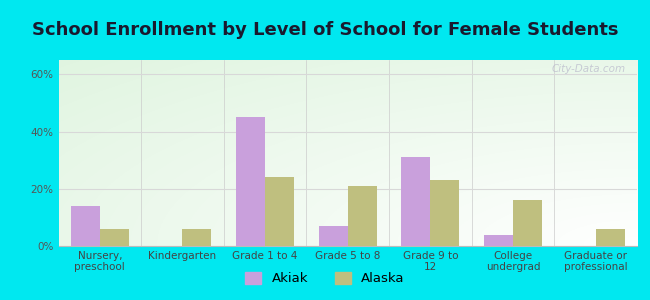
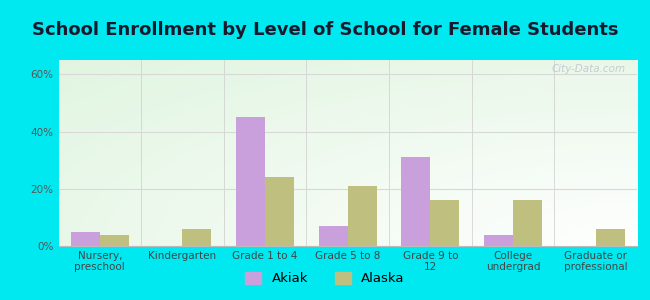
Akiak/Nursery, preschool: 14% -> 5%
Alaska/Nursery, preschool: 6% -> 4%
Alaska/Grade 9 to 12: 23% -> 16%
